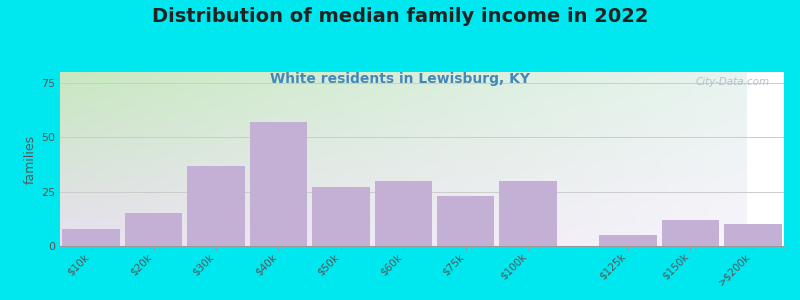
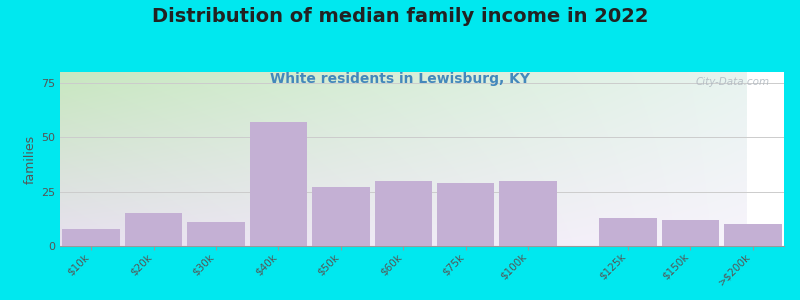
$30k: 37 -> 11
$75k: 23 -> 29
$125k: 5 -> 13
